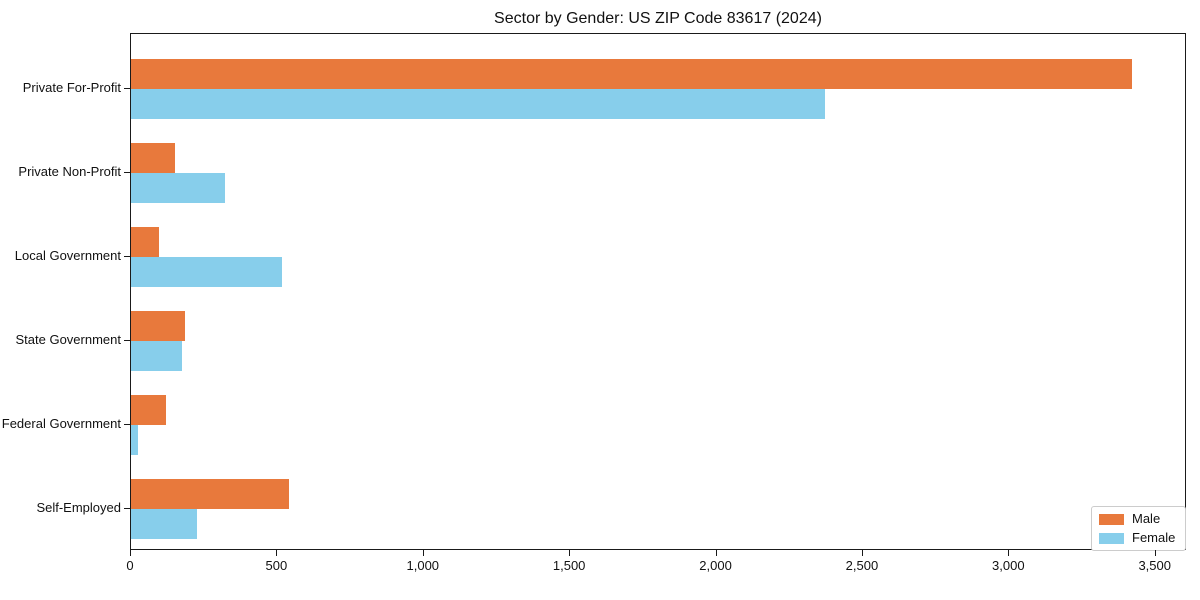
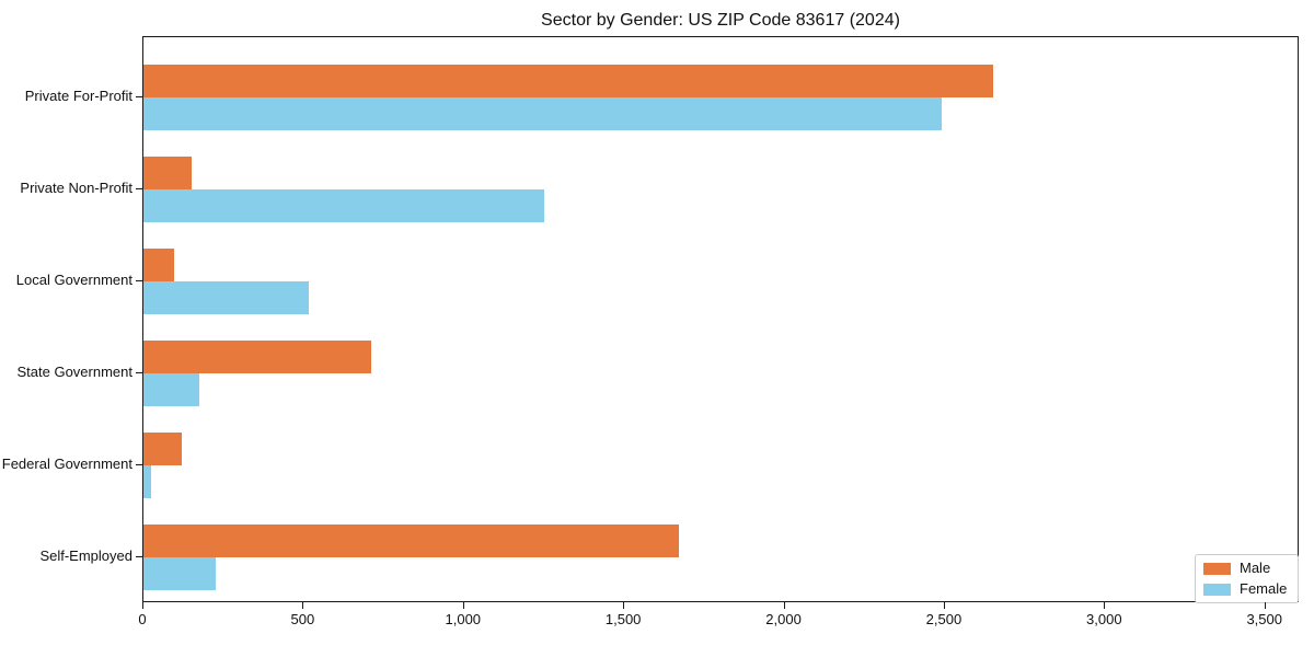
Male/Private For-Profit: 3420 -> 2650
Female/Private For-Profit: 2370 -> 2490
Female/Private Non-Profit: 320 -> 1250
Male/State Government: 180 -> 710
Male/Self-Employed: 540 -> 1670
